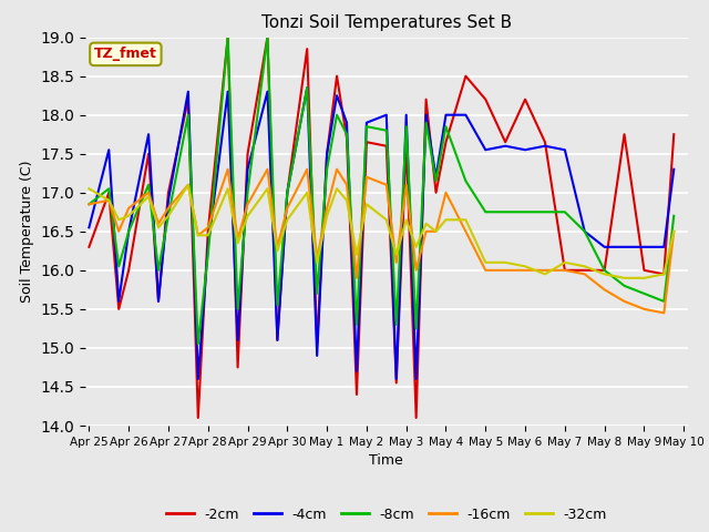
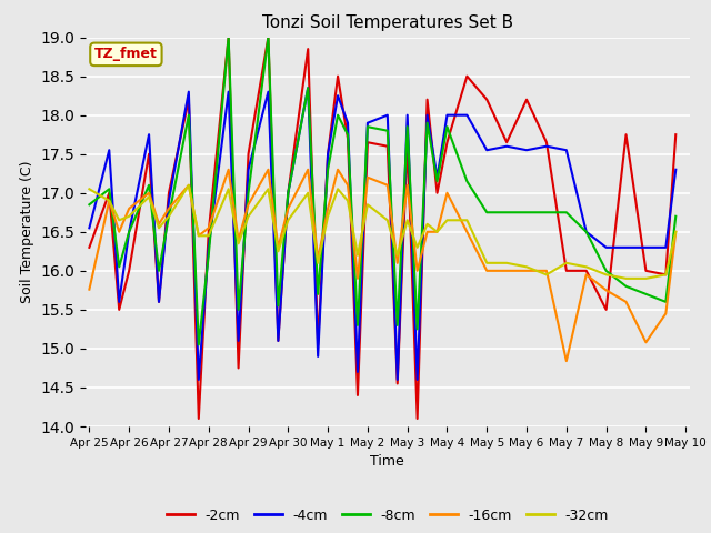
-16cm/Apr 25: 16.85 -> 15.76
-16cm/May 7: 16.00 -> 14.84
-2cm/May 8: 16.00 -> 15.50
-16cm/May 9: 15.50 -> 15.08
